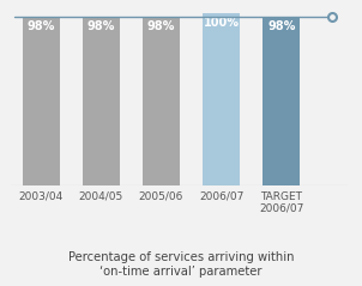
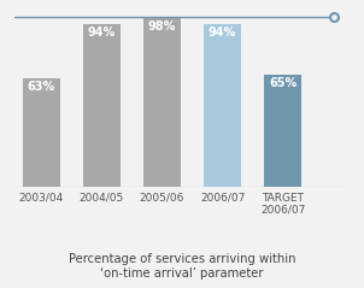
2003/04: 98% -> 63%
2004/05: 98% -> 94%
2006/07: 100% -> 94%
TARGET 2006/07: 98% -> 65%
